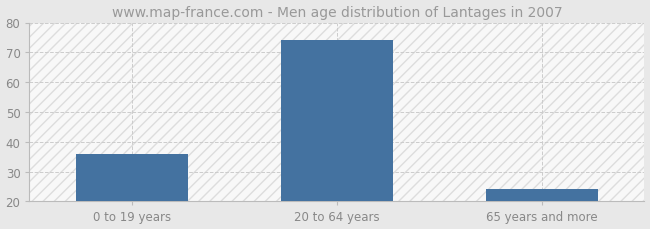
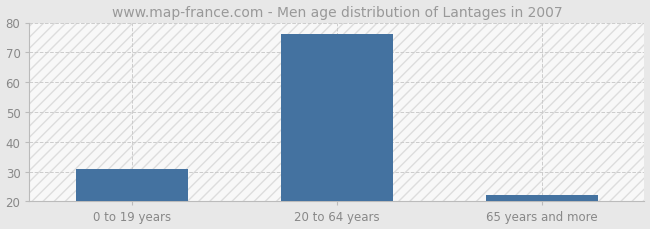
0 to 19 years: 36 -> 31
20 to 64 years: 74 -> 76
65 years and more: 24 -> 22
